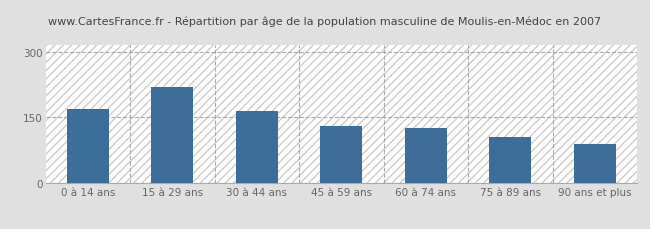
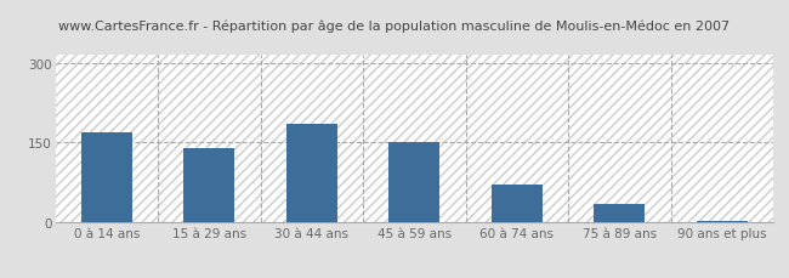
15 à 29 ans: 220 -> 140
30 à 44 ans: 165 -> 185
45 à 59 ans: 130 -> 150
60 à 74 ans: 125 -> 70
75 à 89 ans: 105 -> 35
90 ans et plus: 90 -> 3
